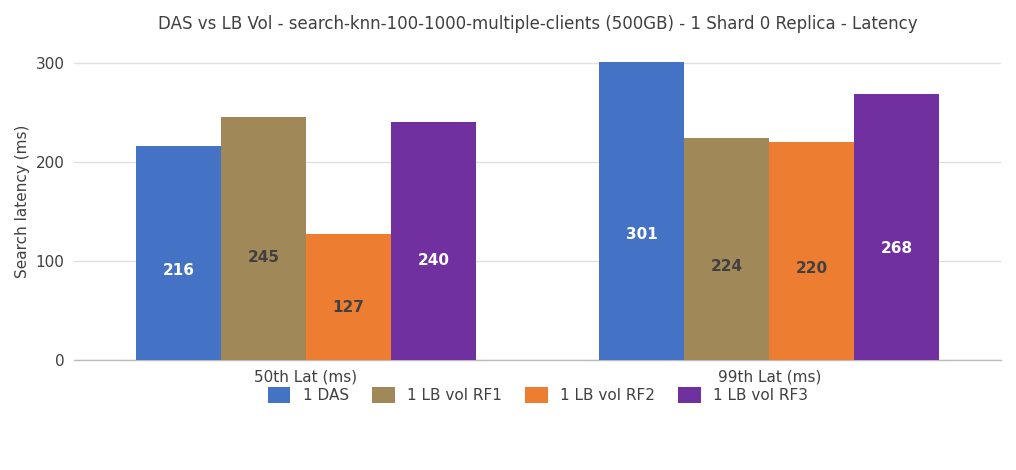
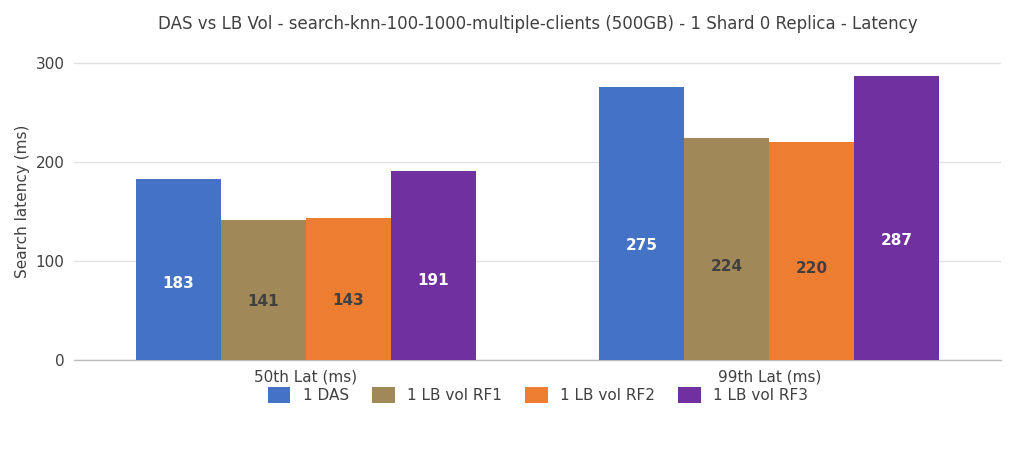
1 DAS/50th Lat (ms): 216 -> 183
1 LB vol RF1/50th Lat (ms): 245 -> 141
1 LB vol RF2/50th Lat (ms): 127 -> 143
1 LB vol RF3/50th Lat (ms): 240 -> 191
1 DAS/99th Lat (ms): 301 -> 275
1 LB vol RF3/99th Lat (ms): 268 -> 287
